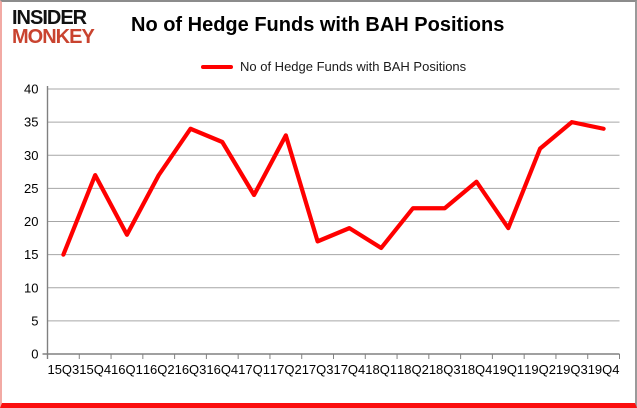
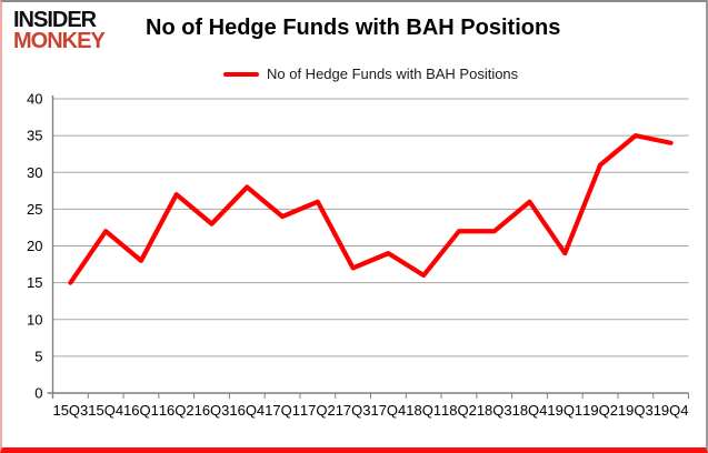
15Q4: 27 -> 22
16Q3: 34 -> 23
16Q4: 32 -> 28
17Q2: 33 -> 26
